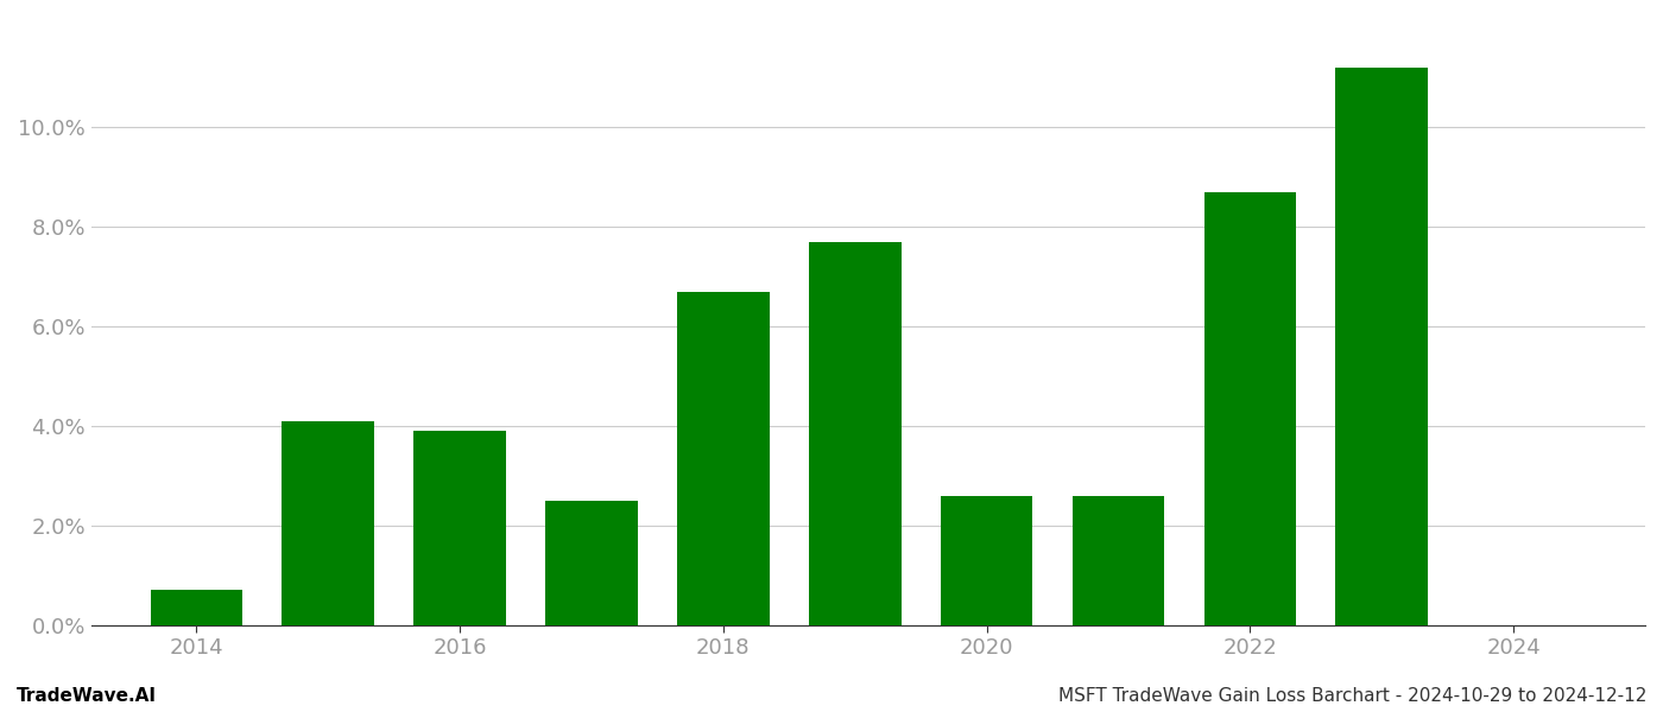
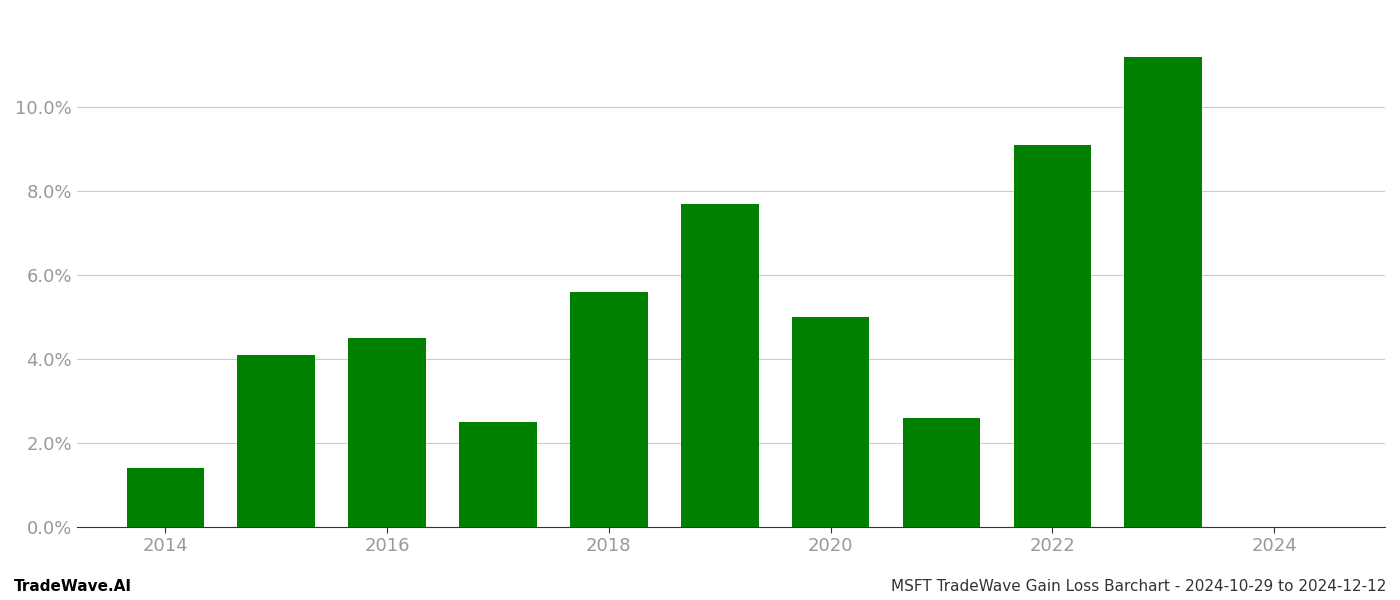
2014: 0.7% -> 1.4%
2016: 3.9% -> 4.5%
2018: 6.7% -> 5.6%
2020: 2.6% -> 5.0%
2022: 8.7% -> 9.1%
